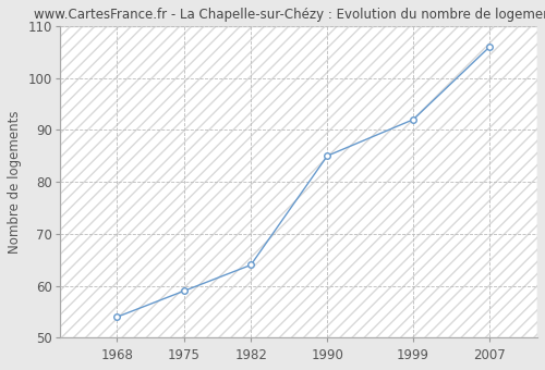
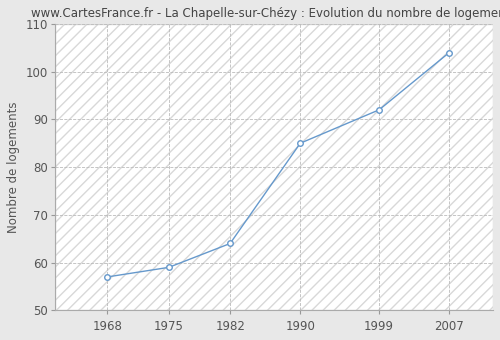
1968: 54 -> 57
2007: 106 -> 104
